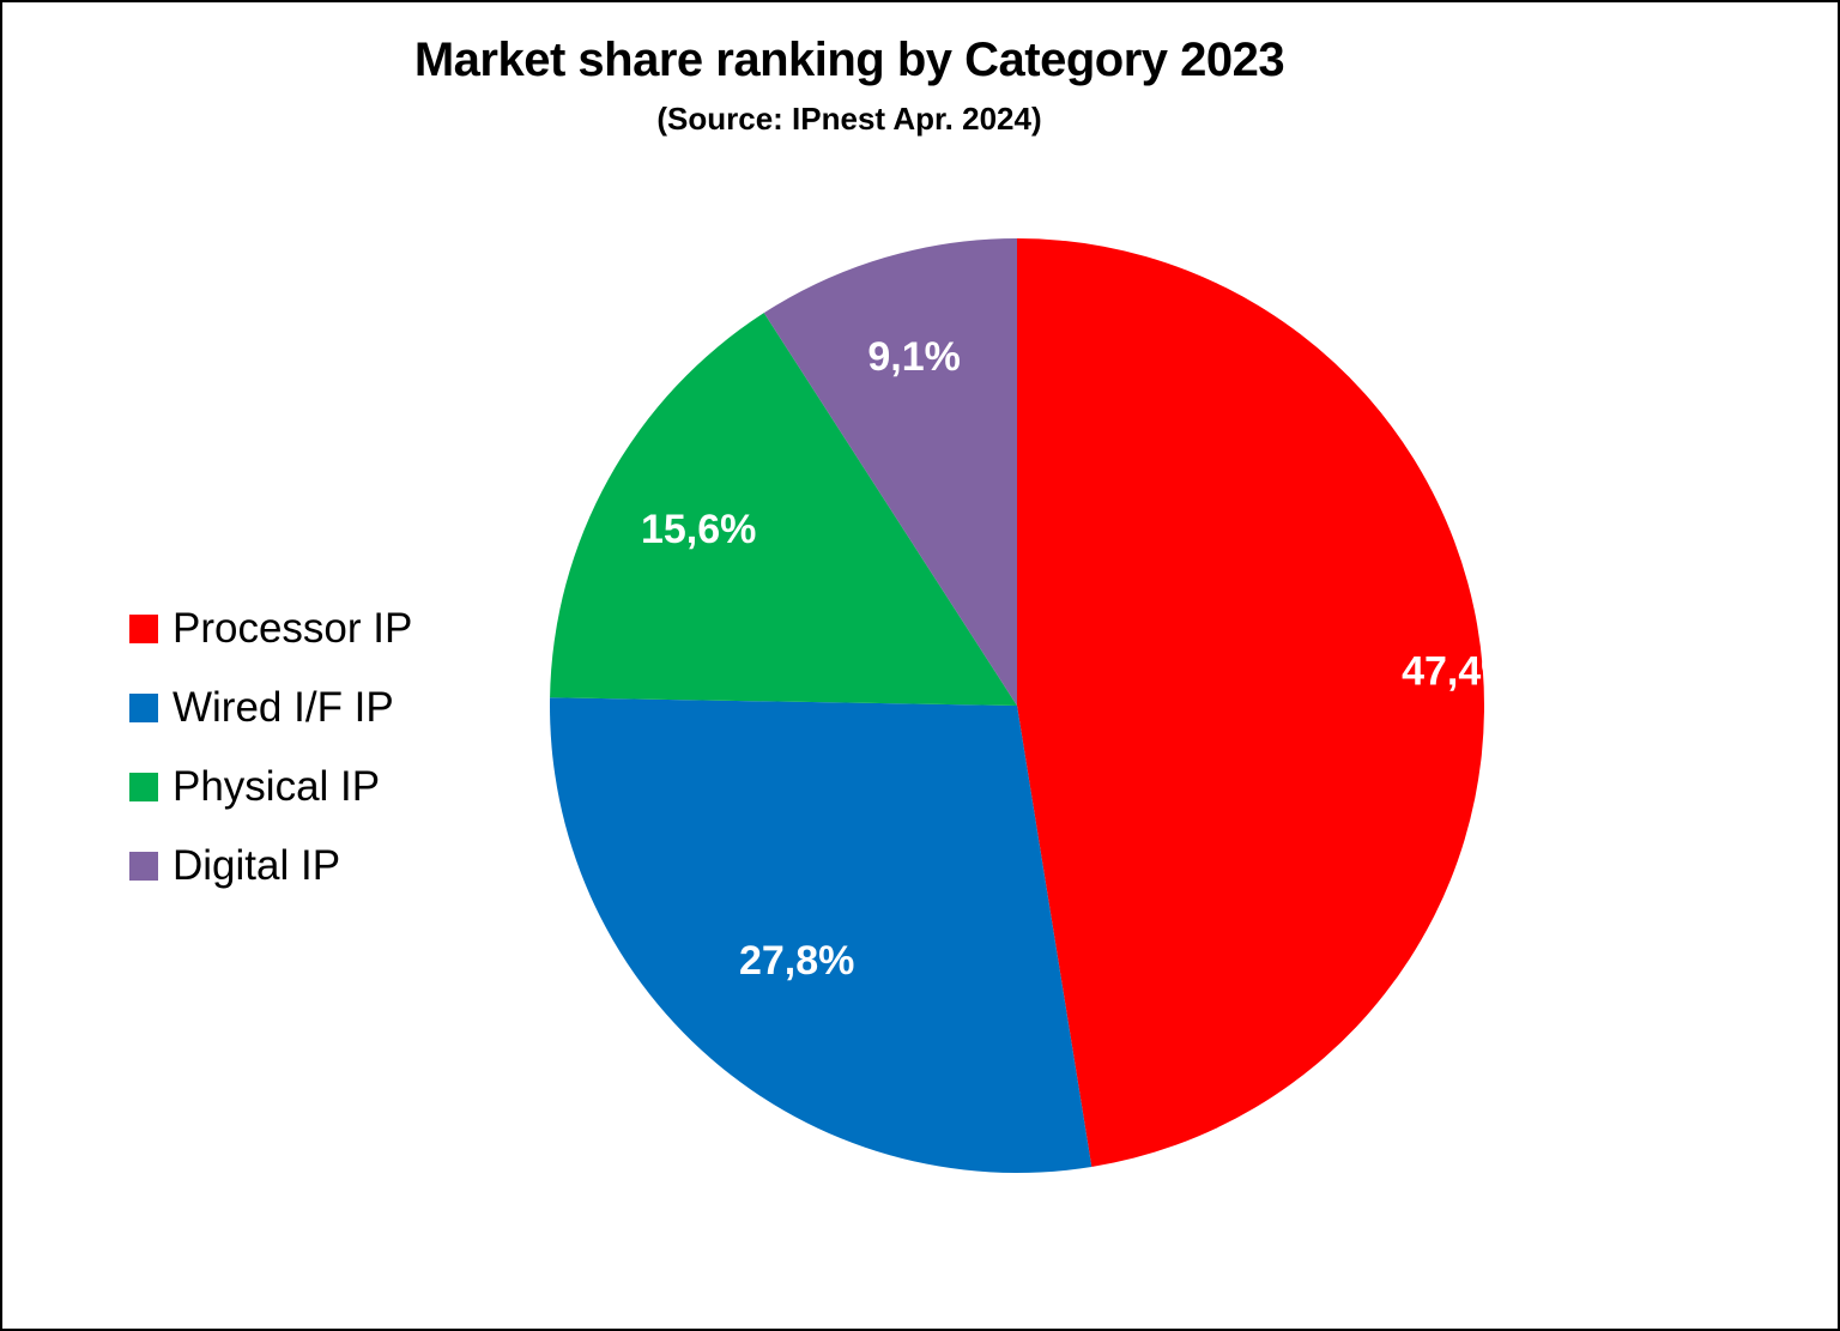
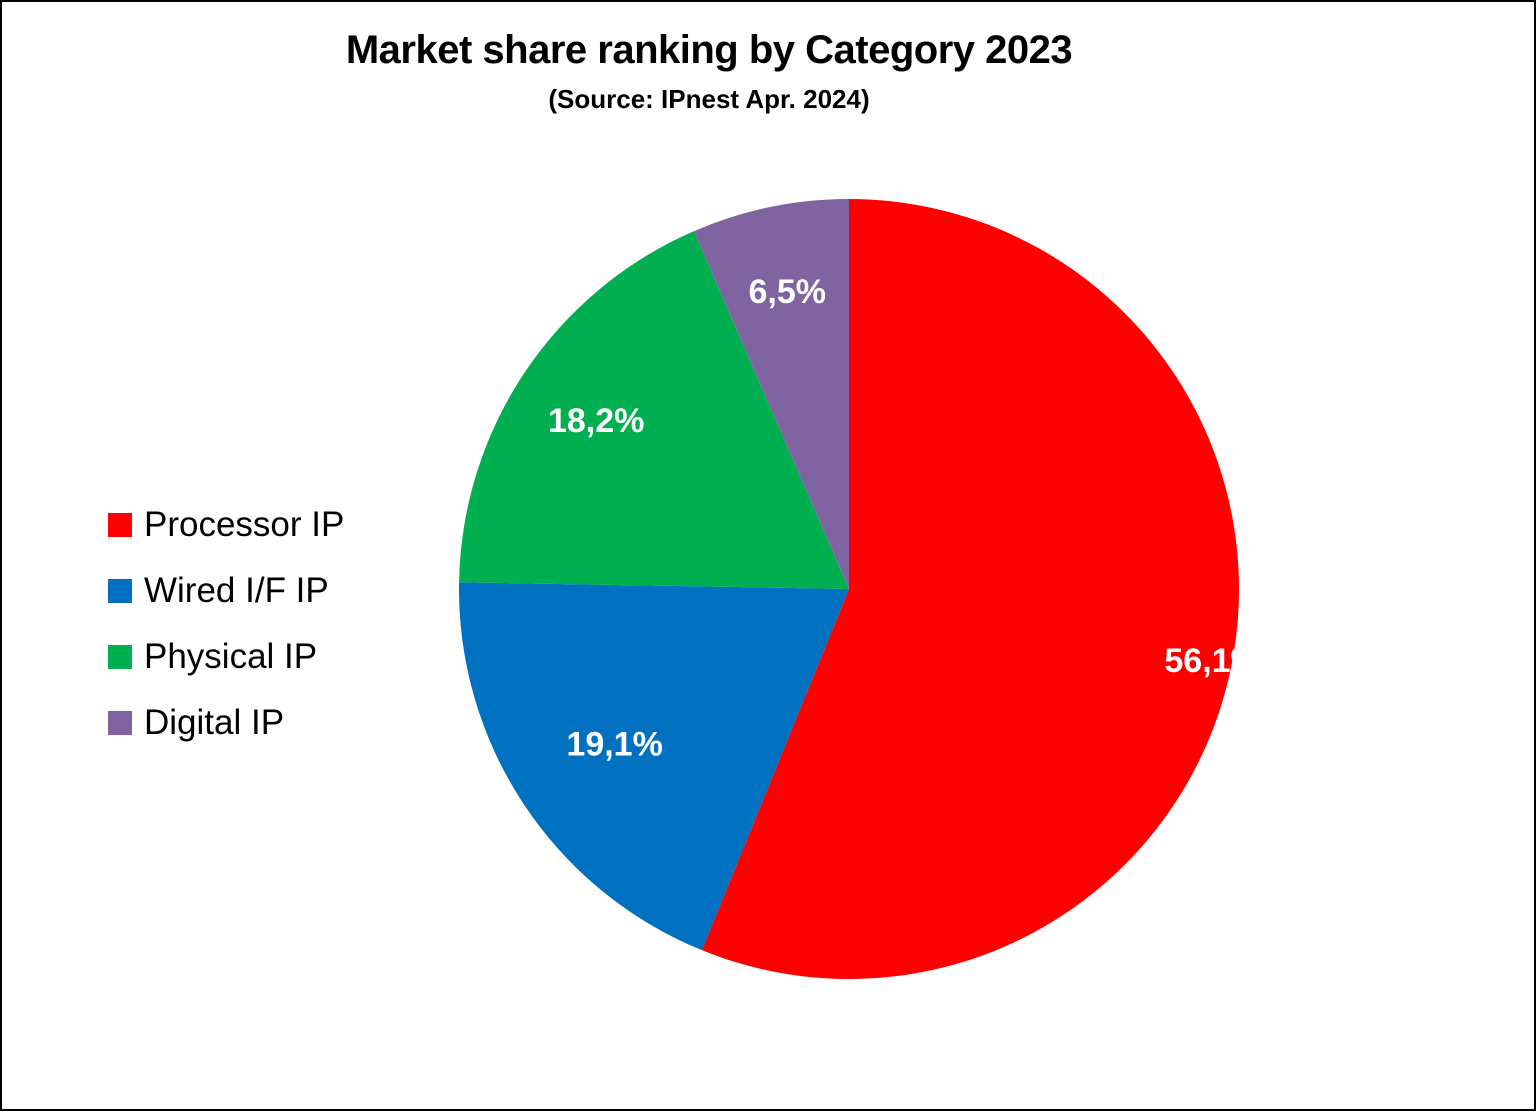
Processor IP: 47,4% -> 56,1%
Wired I/F IP: 27,8% -> 19,1%
Physical IP: 15,6% -> 18,2%
Digital IP: 9,1% -> 6,5%
